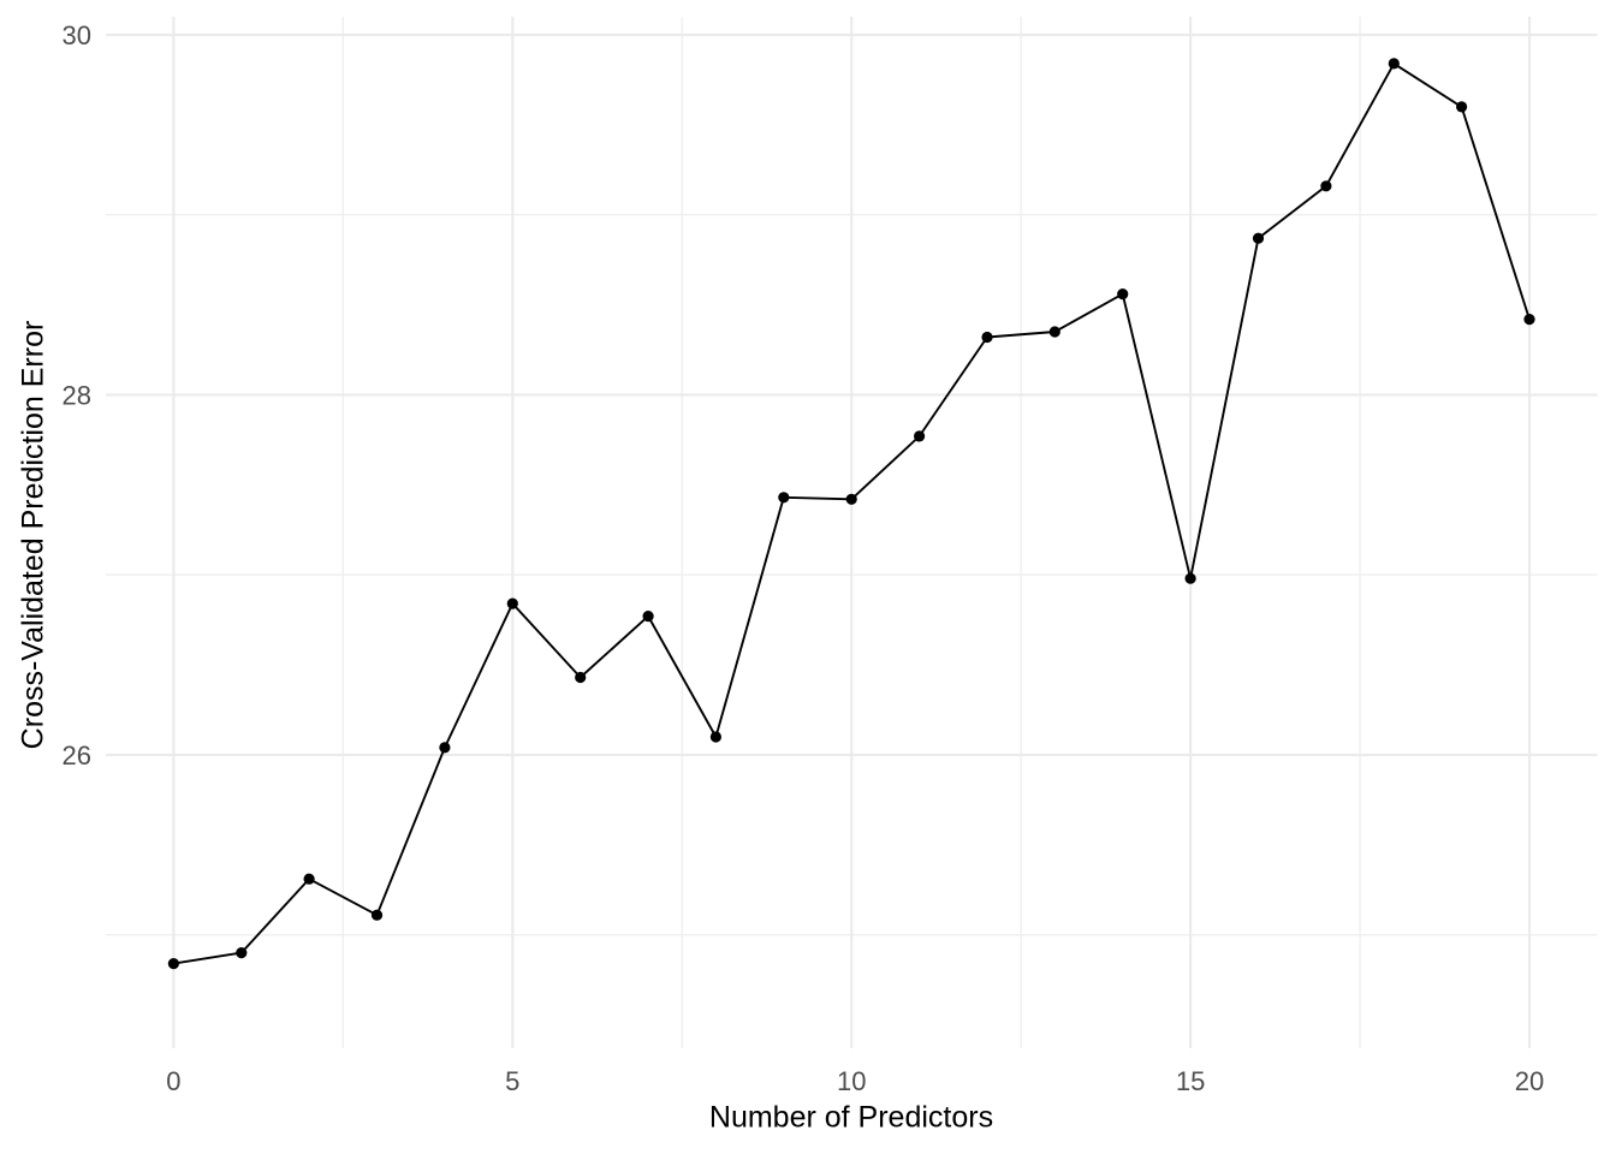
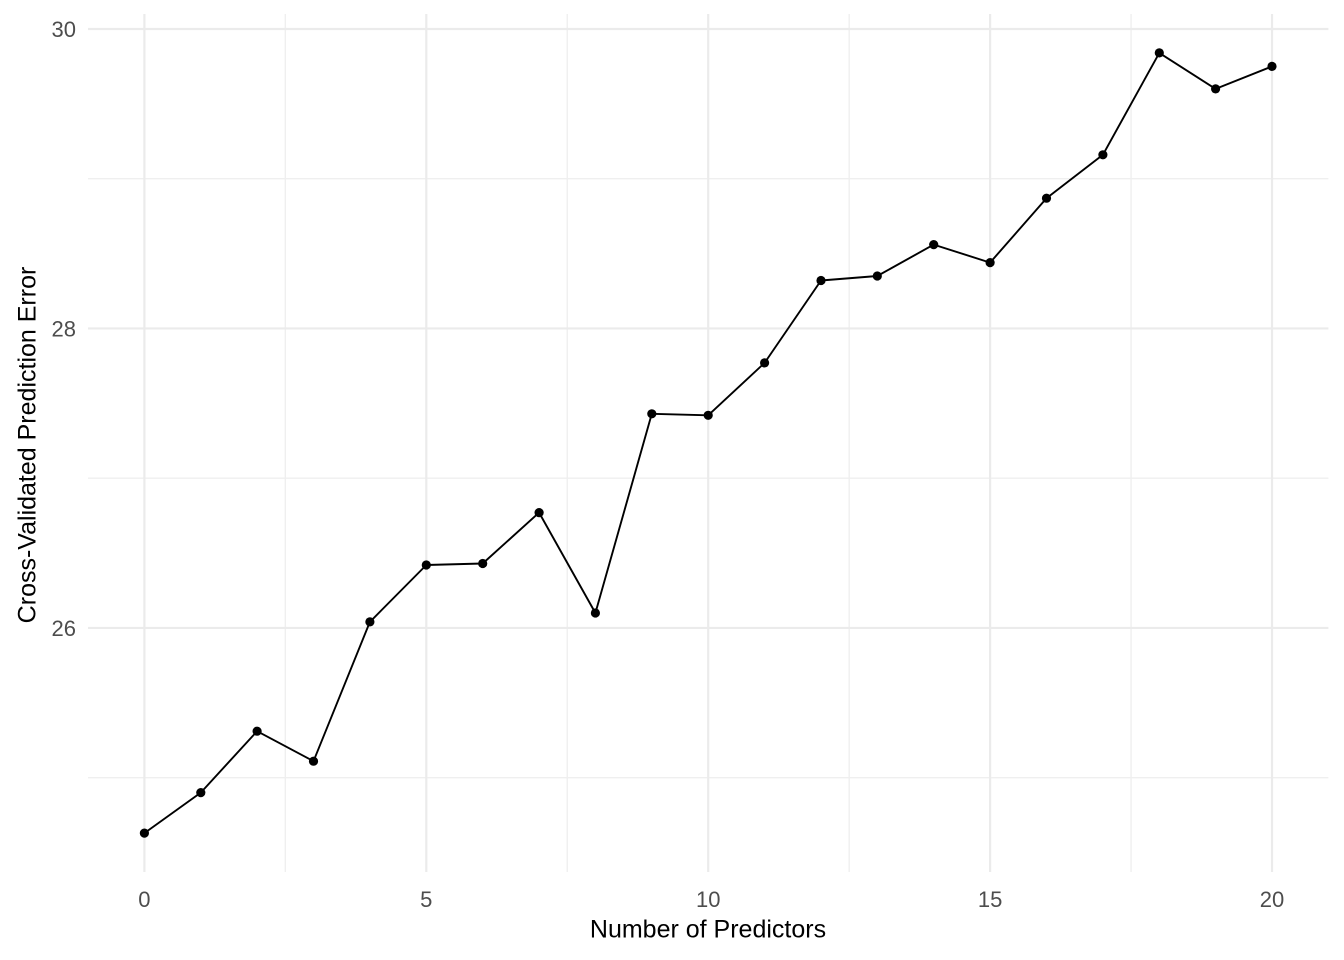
0: 24.84 -> 24.63
5: 26.84 -> 26.42
15: 26.98 -> 28.44
20: 28.42 -> 29.75
